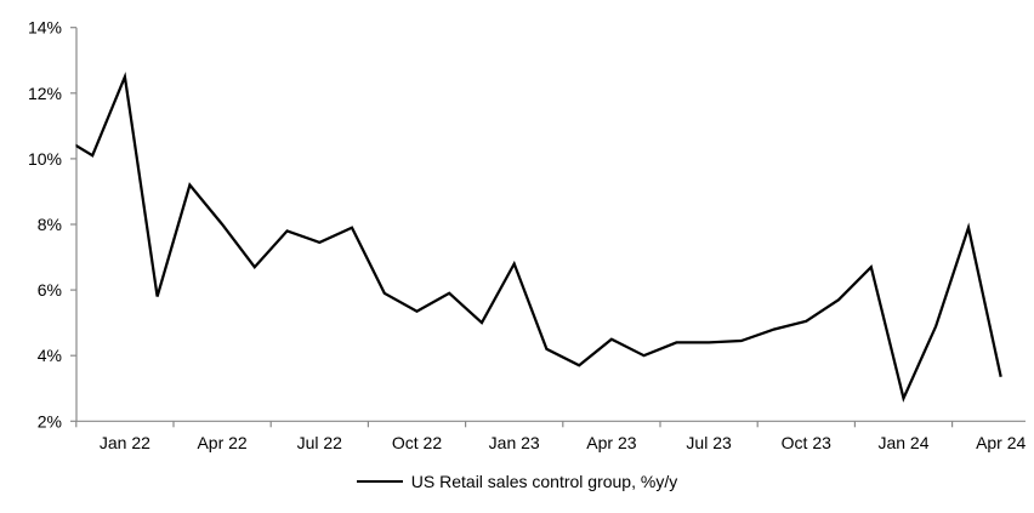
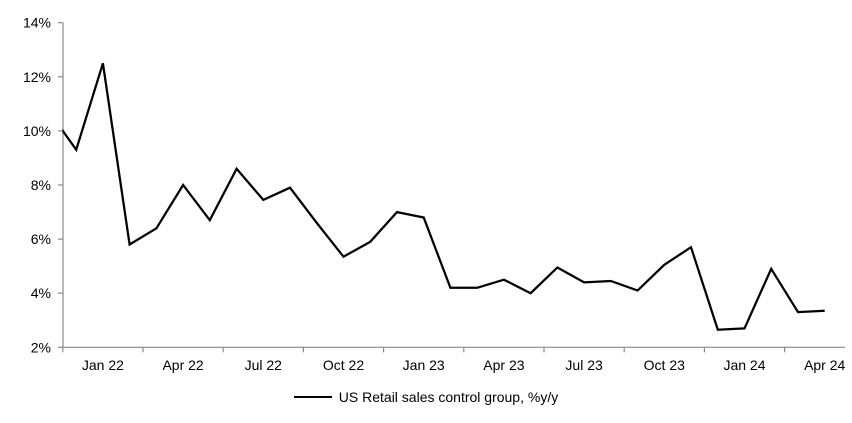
Jan 22: 10.1% -> 9.3%
Apr 22: 9.2% -> 6.4%
Jul 22: 7.8% -> 8.6%
Oct 22: 5.9% -> 6.6%
Jan 23: 5.0% -> 7.0%
Apr 23: 3.7% -> 4.2%
Jul 23: 4.4% -> 5.0%
Oct 23: 4.8% -> 4.1%
Jan 24: 6.7% -> 2.6%
Apr 24: 7.9% -> 3.3%
